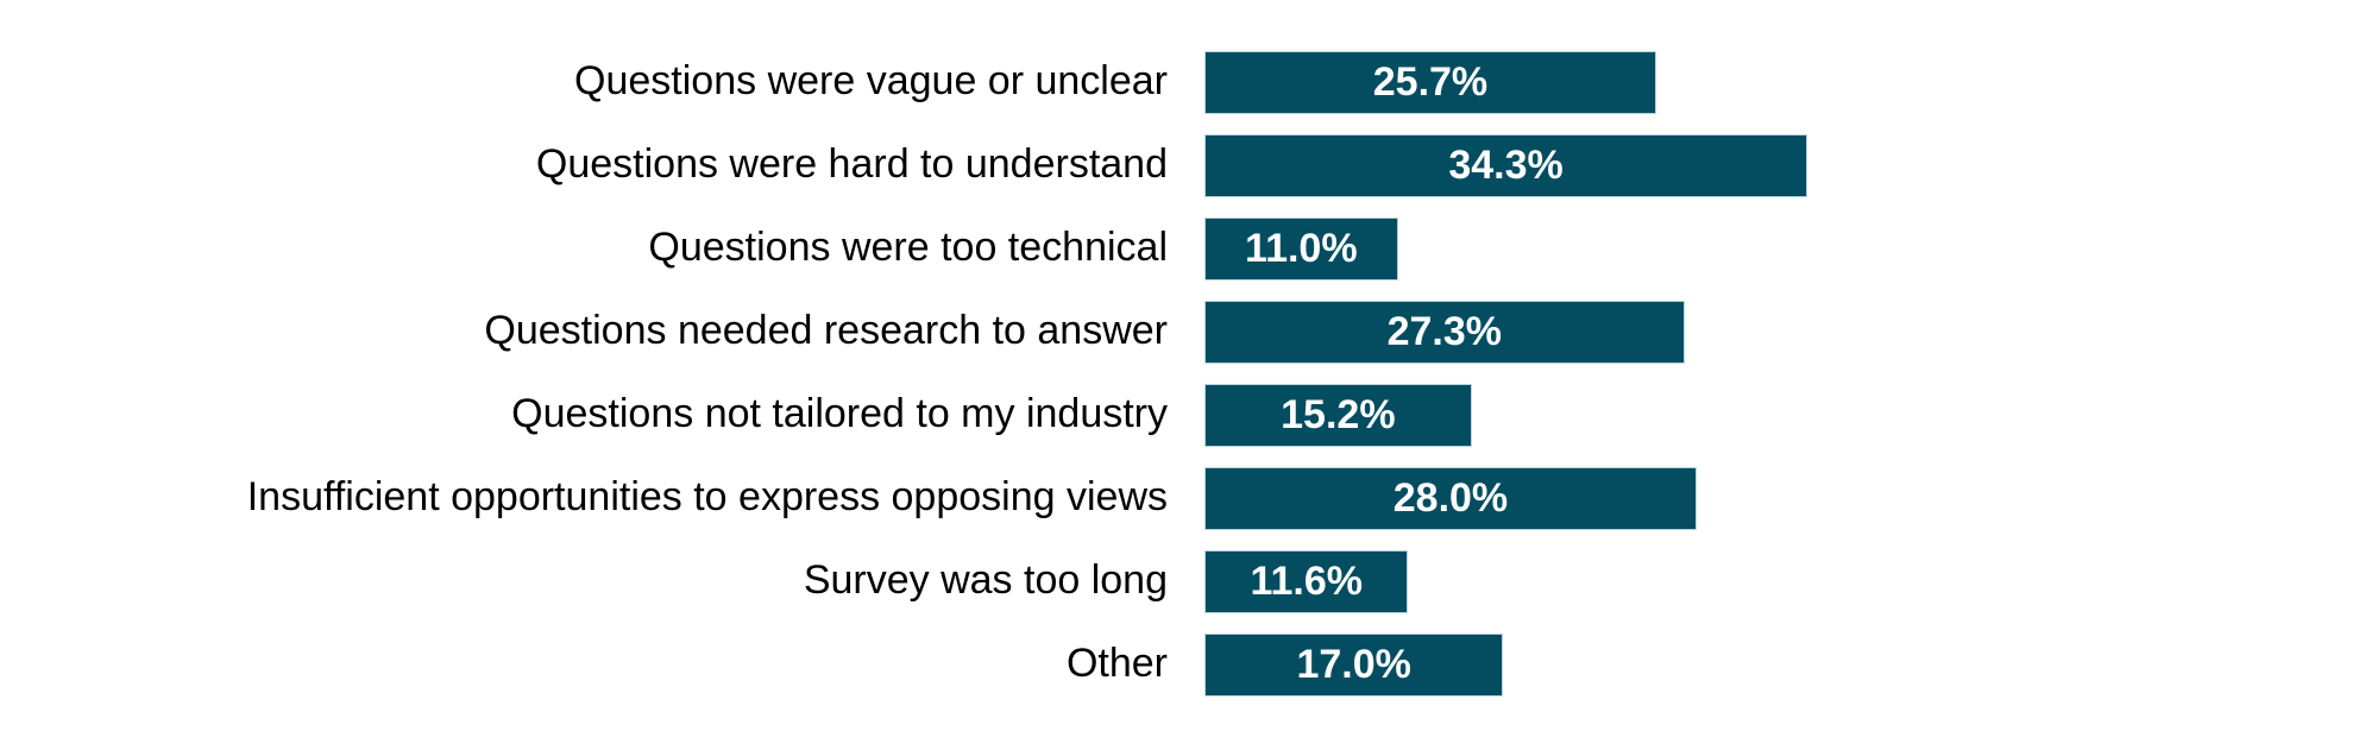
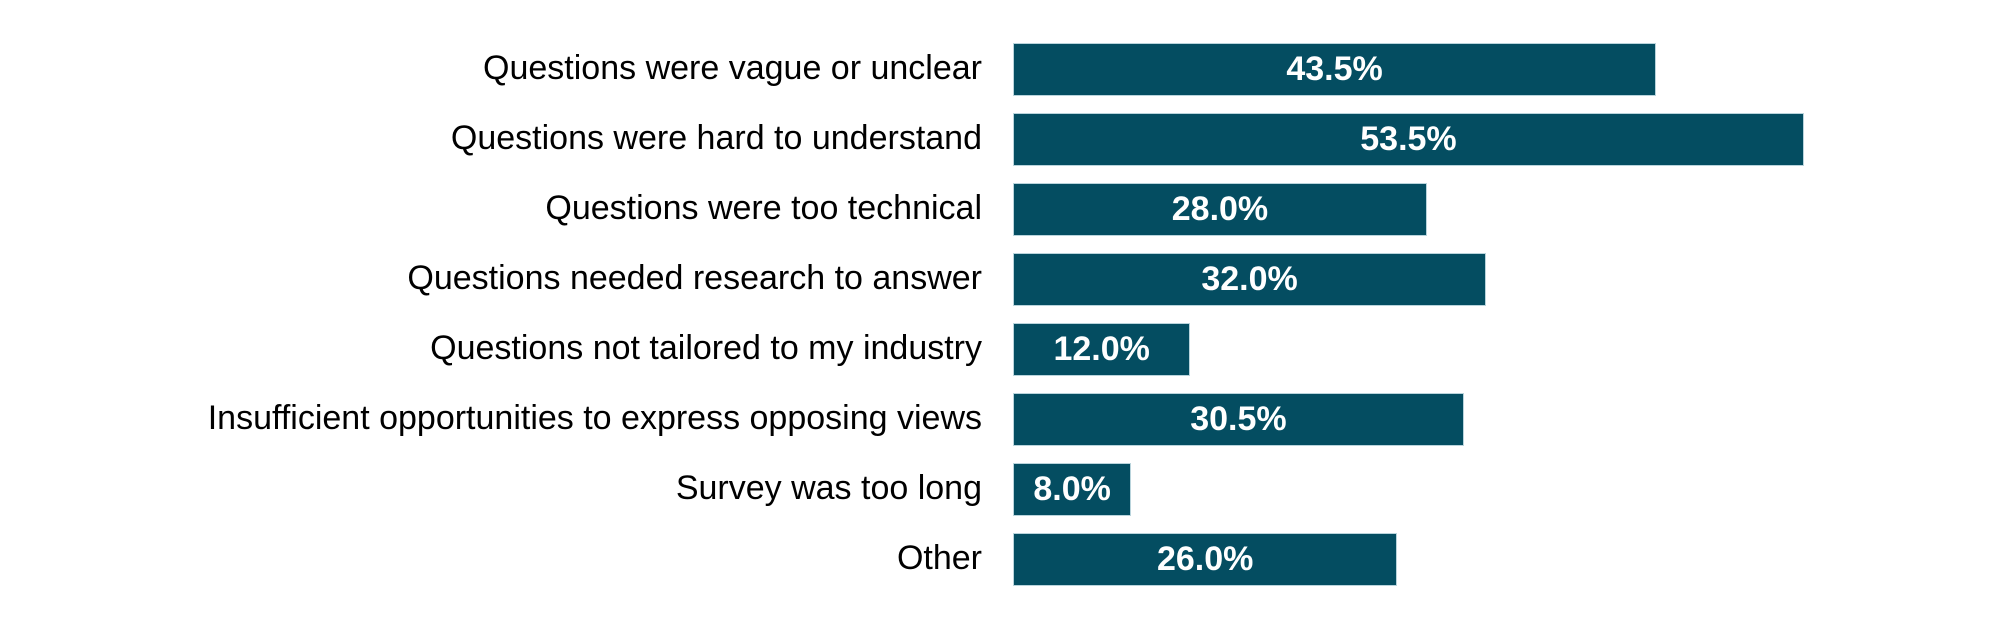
Questions were vague or unclear: 25.7% -> 43.5%
Questions were hard to understand: 34.3% -> 53.5%
Questions were too technical: 11.0% -> 28.0%
Questions needed research to answer: 27.3% -> 32.0%
Questions not tailored to my industry: 15.2% -> 12.0%
Insufficient opportunities to express opposing views: 28.0% -> 30.5%
Survey was too long: 11.6% -> 8.0%
Other: 17.0% -> 26.0%
